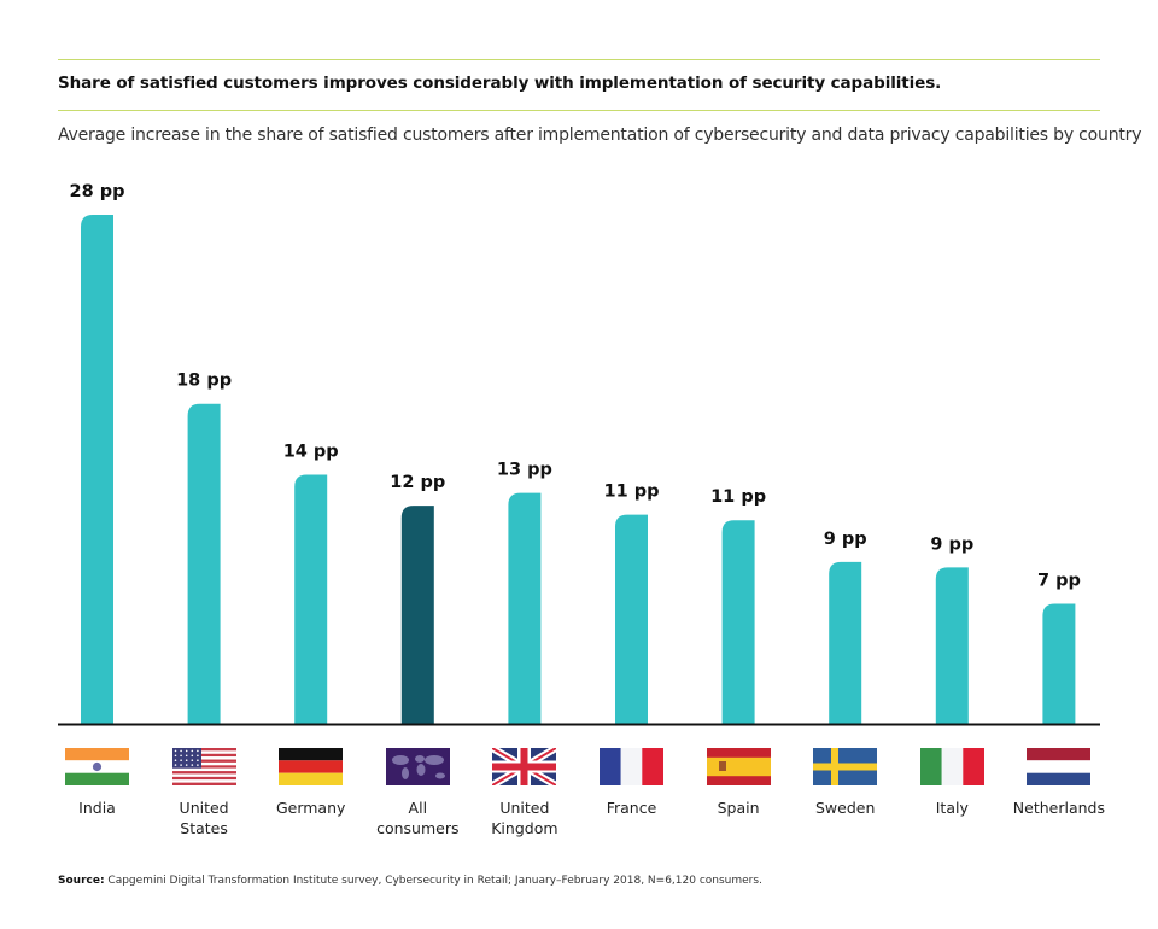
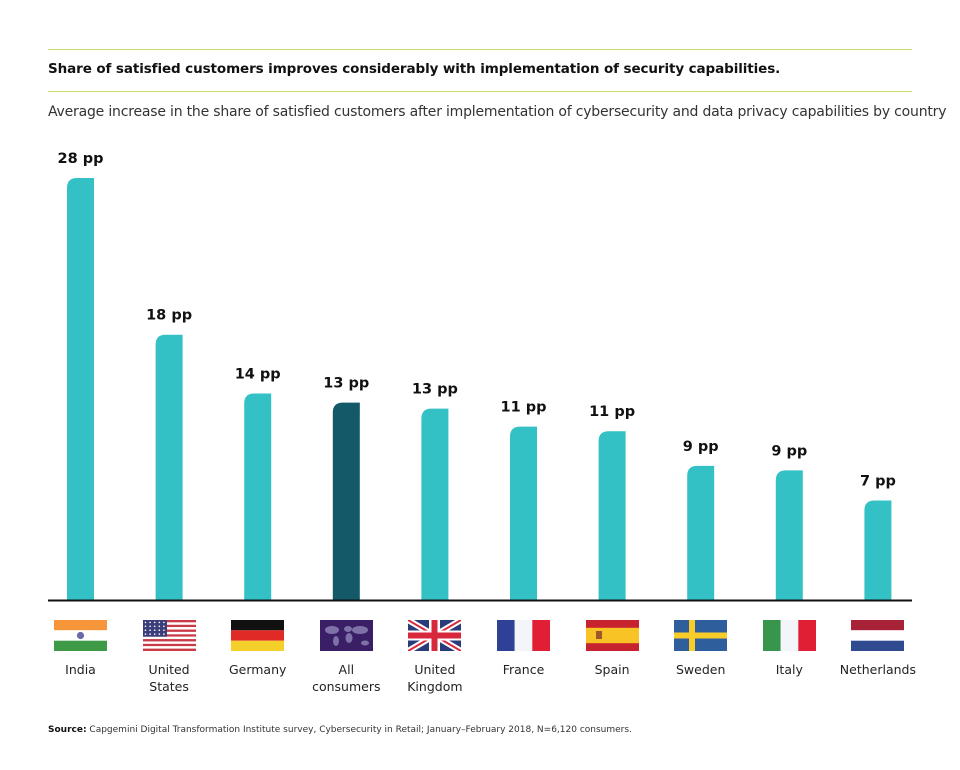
All consumers: 12 -> 13
